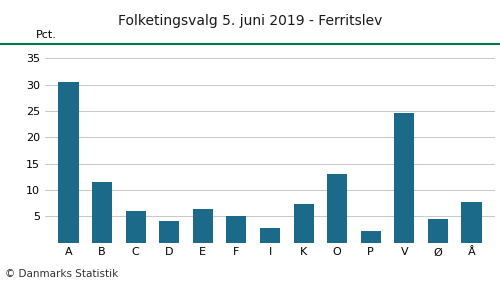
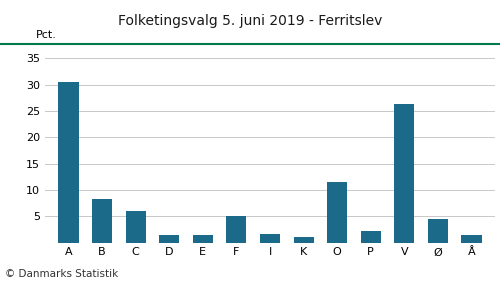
B: 11.6 -> 8.2
D: 4.0 -> 1.5
E: 6.4 -> 1.5
I: 2.8 -> 1.7
K: 7.4 -> 1.1
O: 13.0 -> 11.5
V: 24.6 -> 26.3
Å: 7.8 -> 1.5
